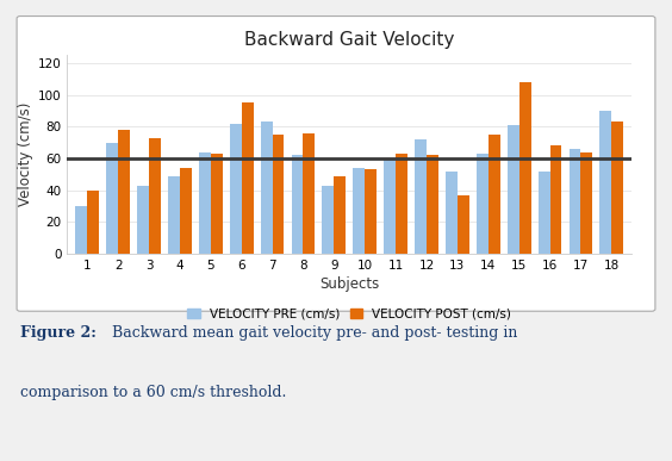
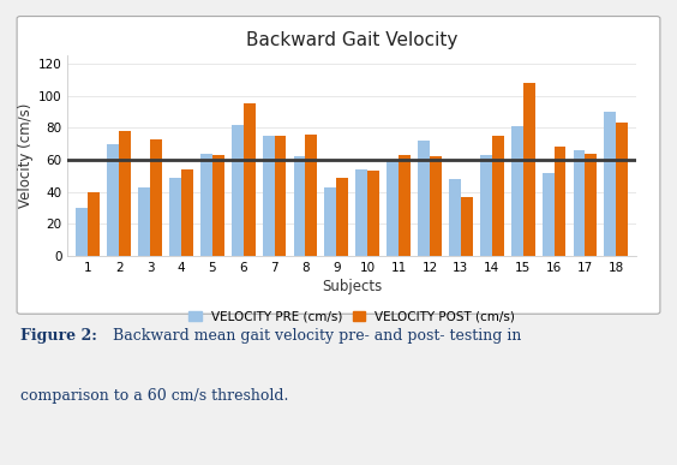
VELOCITY PRE (cm/s)/7: 83 -> 75
VELOCITY PRE (cm/s)/13: 52 -> 48
